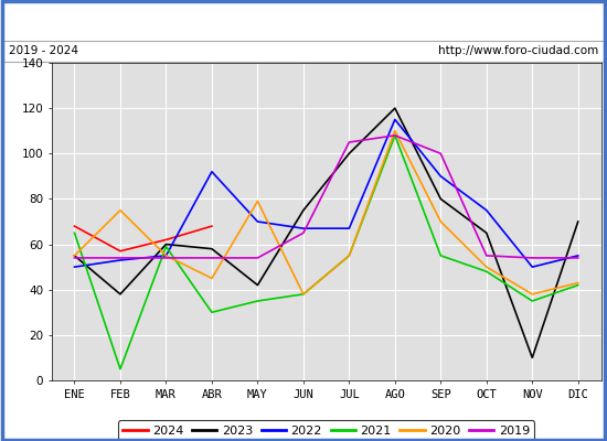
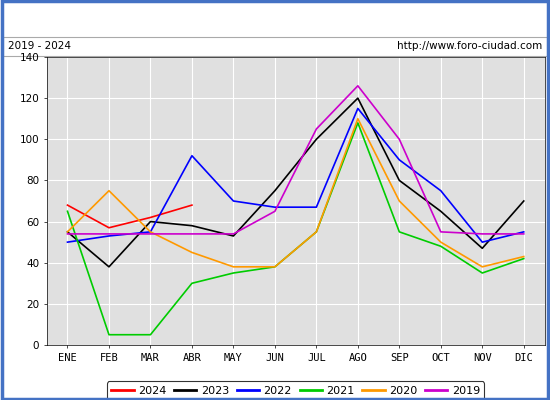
2021/MAR: 59 -> 5
2023/MAY: 42 -> 53
2020/MAY: 79 -> 38
2019/AGO: 108 -> 126
2023/NOV: 10 -> 47
